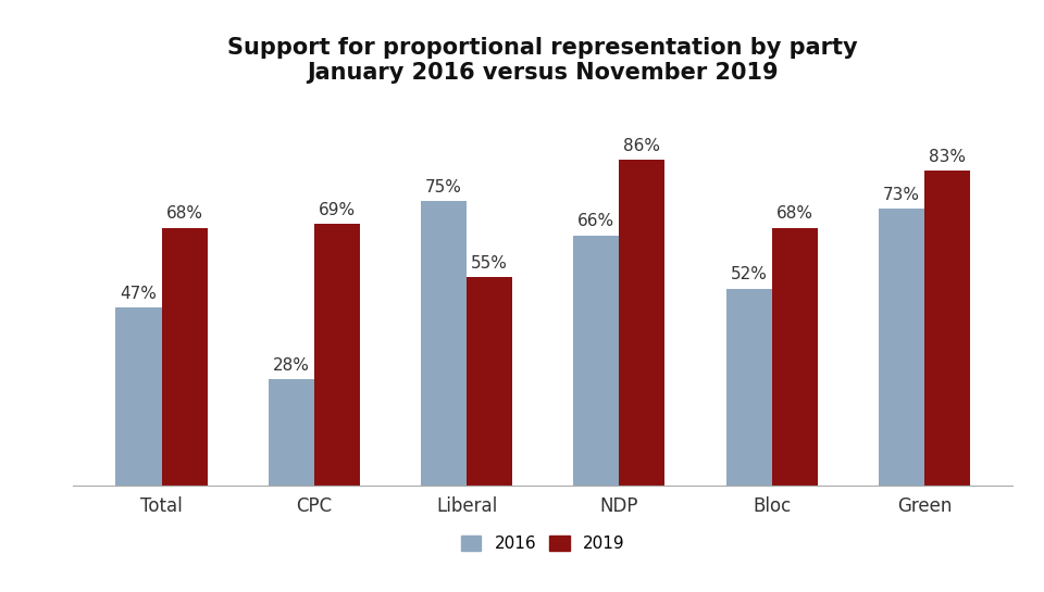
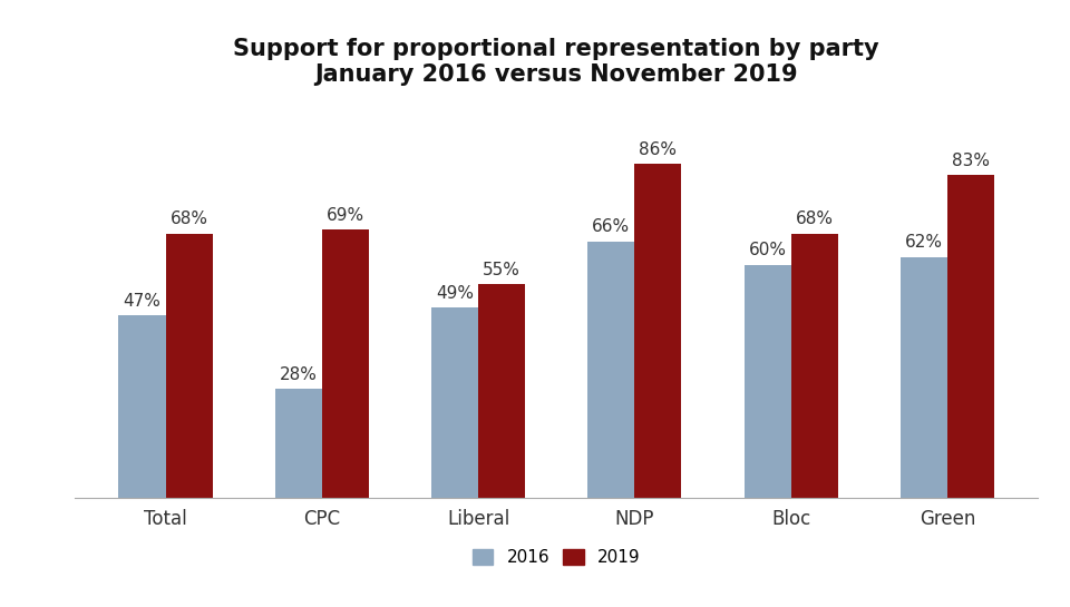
2016/Liberal: 75% -> 49%
2016/Bloc: 52% -> 60%
2016/Green: 73% -> 62%
